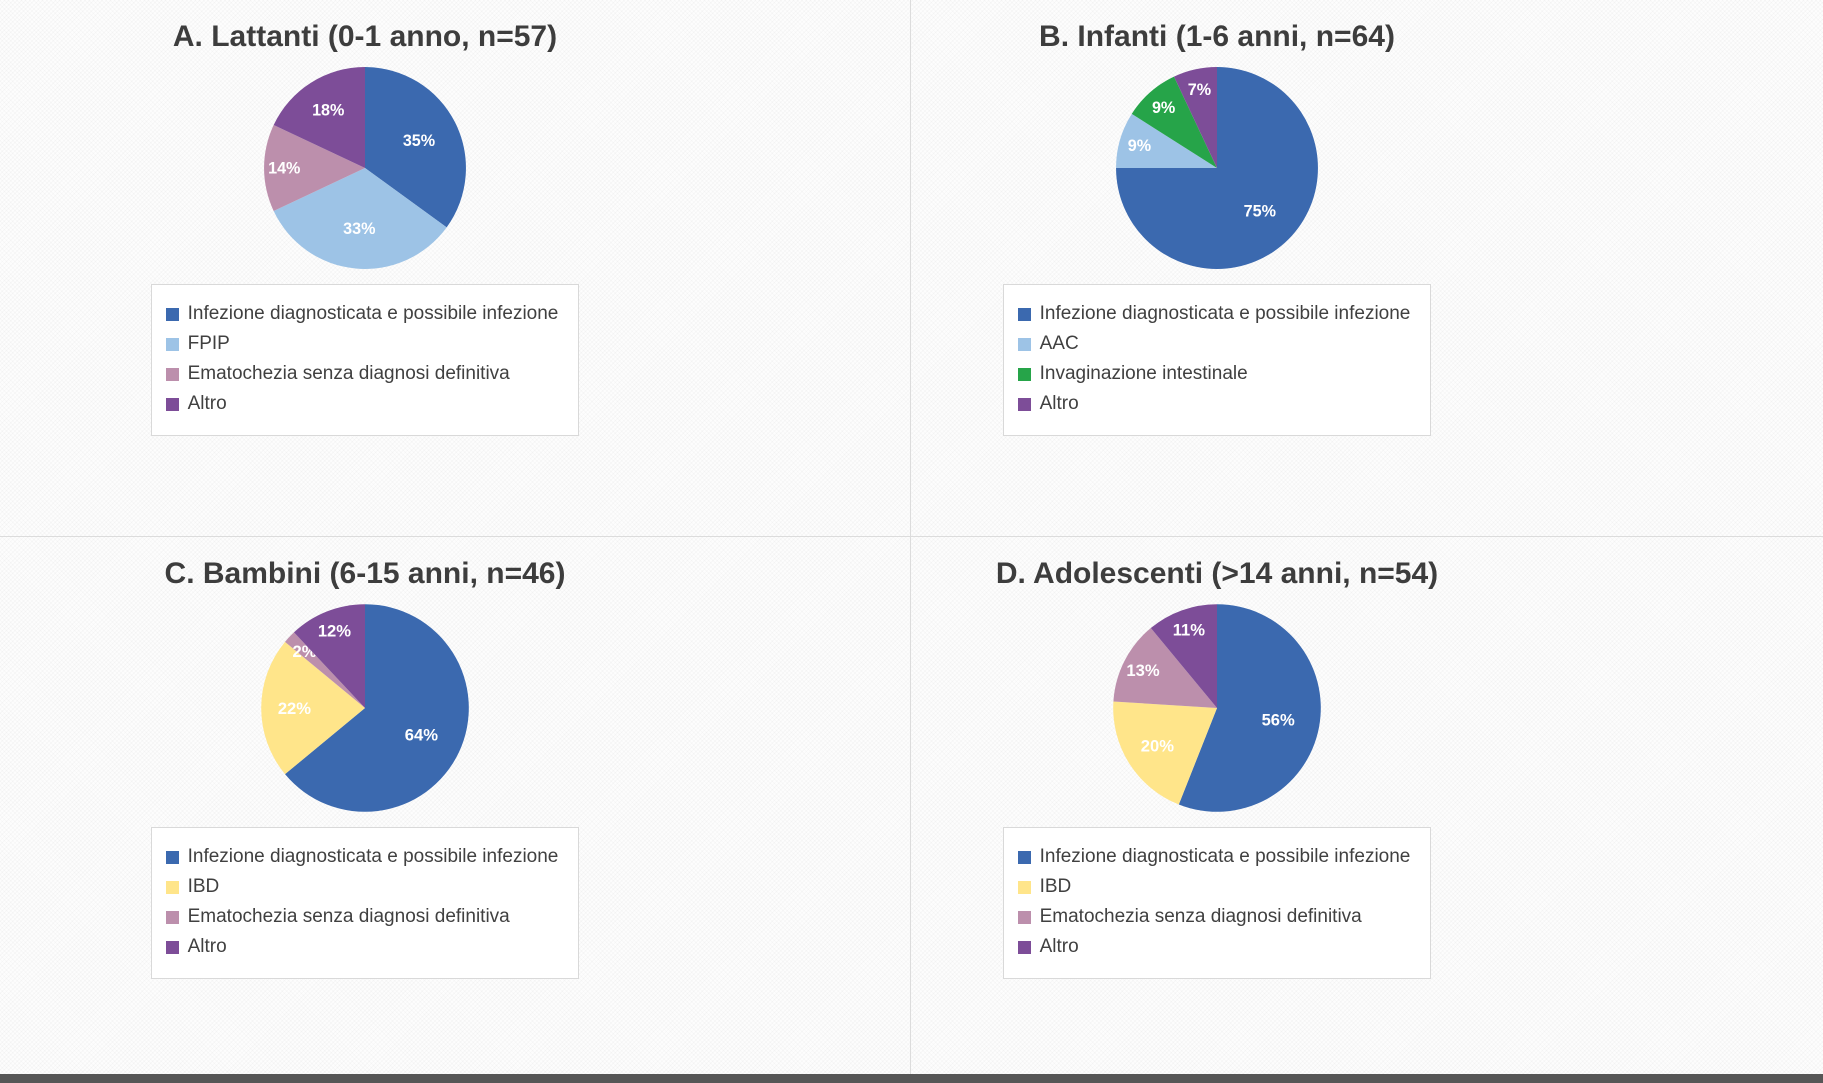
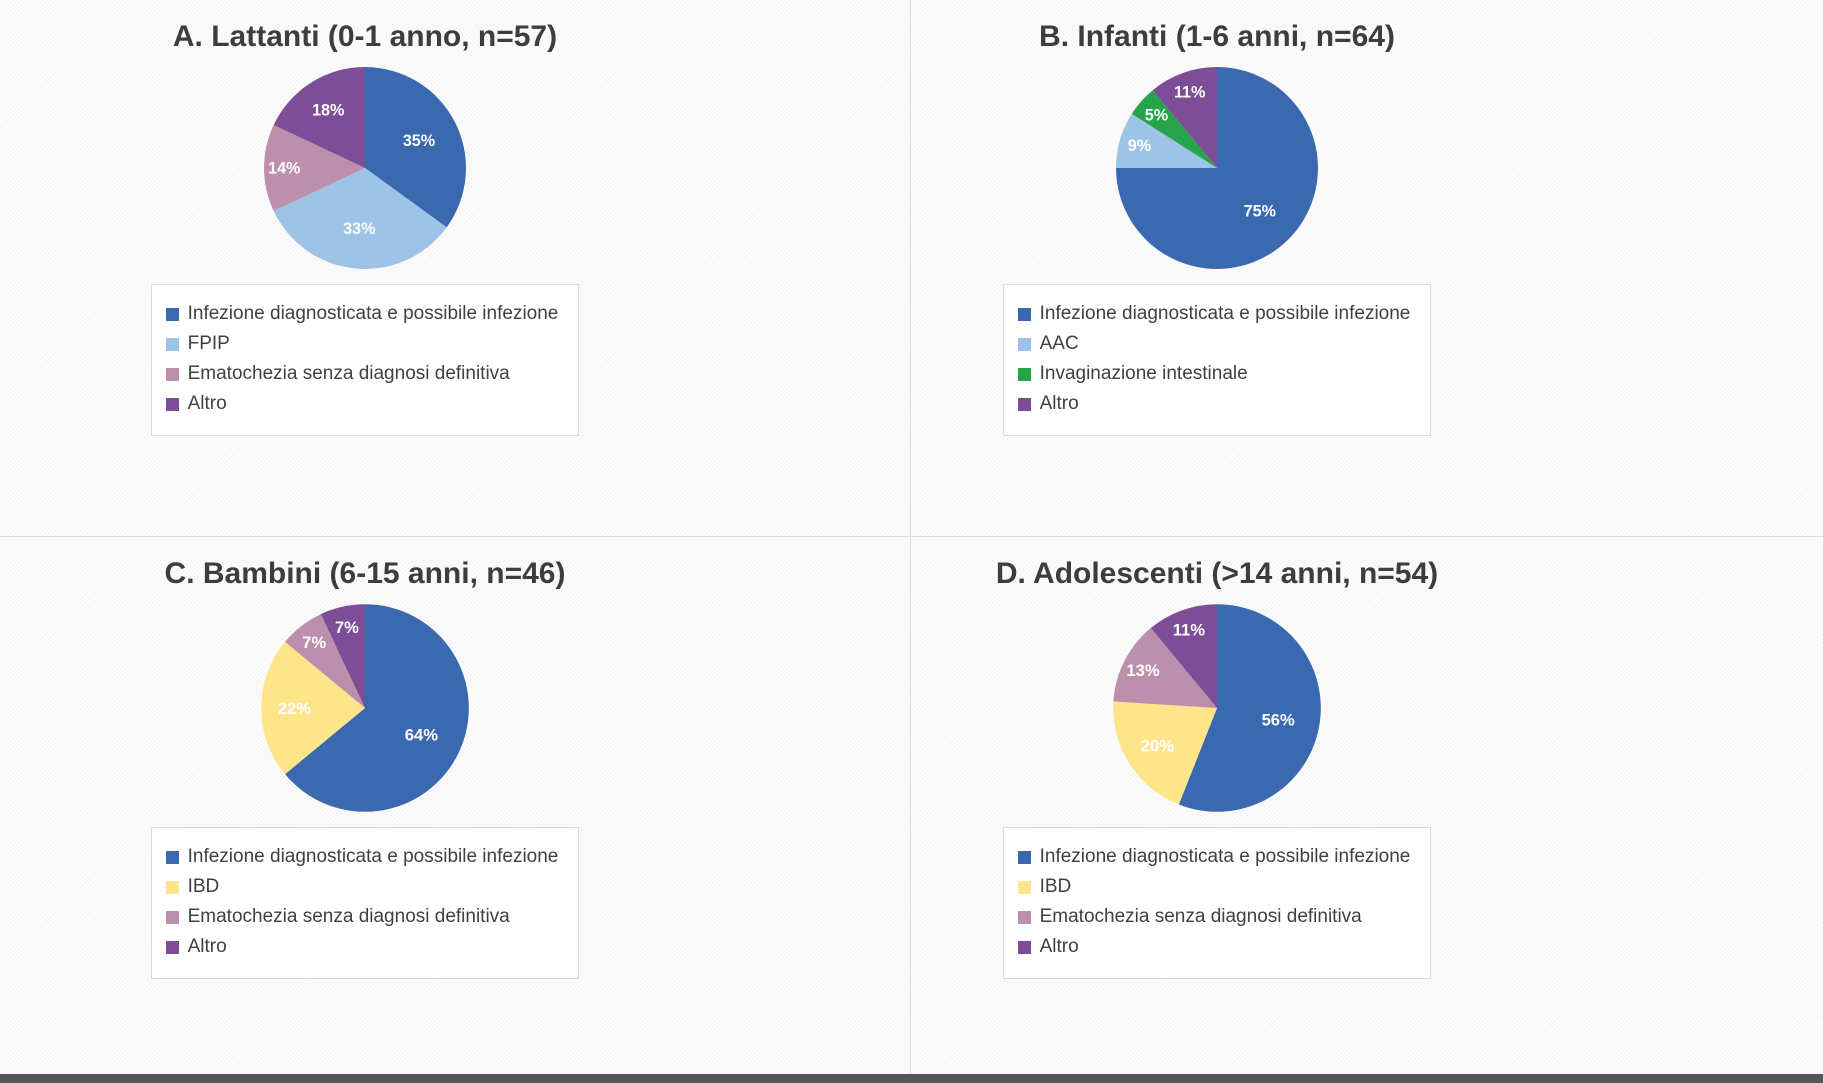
B. Infanti (1-6 anni, n=64)/Invaginazione intestinale: 9% -> 5%
B. Infanti (1-6 anni, n=64)/Altro: 7% -> 11%
C. Bambini (6-15 anni, n=46)/Ematochezia senza diagnosi definitiva: 2% -> 7%
C. Bambini (6-15 anni, n=46)/Altro: 12% -> 7%
